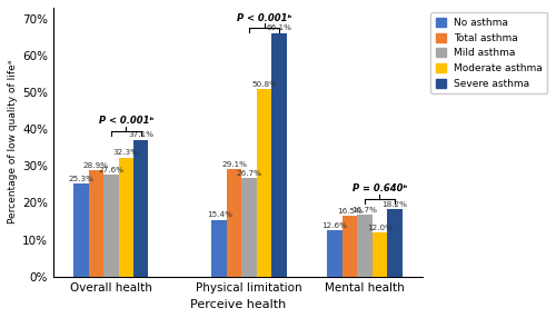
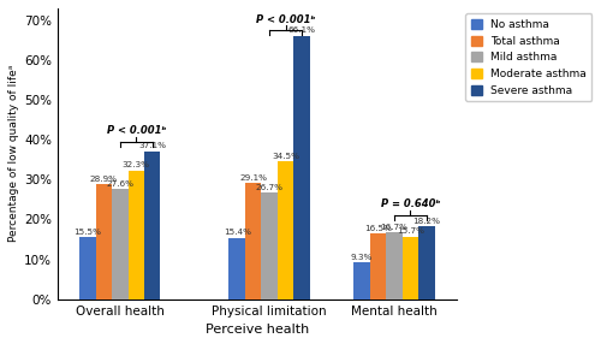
No asthma/Overall health: 25.3% -> 15.5%
Moderate asthma/Physical limitation: 50.8% -> 34.5%
No asthma/Mental health: 12.6% -> 9.3%
Moderate asthma/Mental health: 12.0% -> 15.7%
